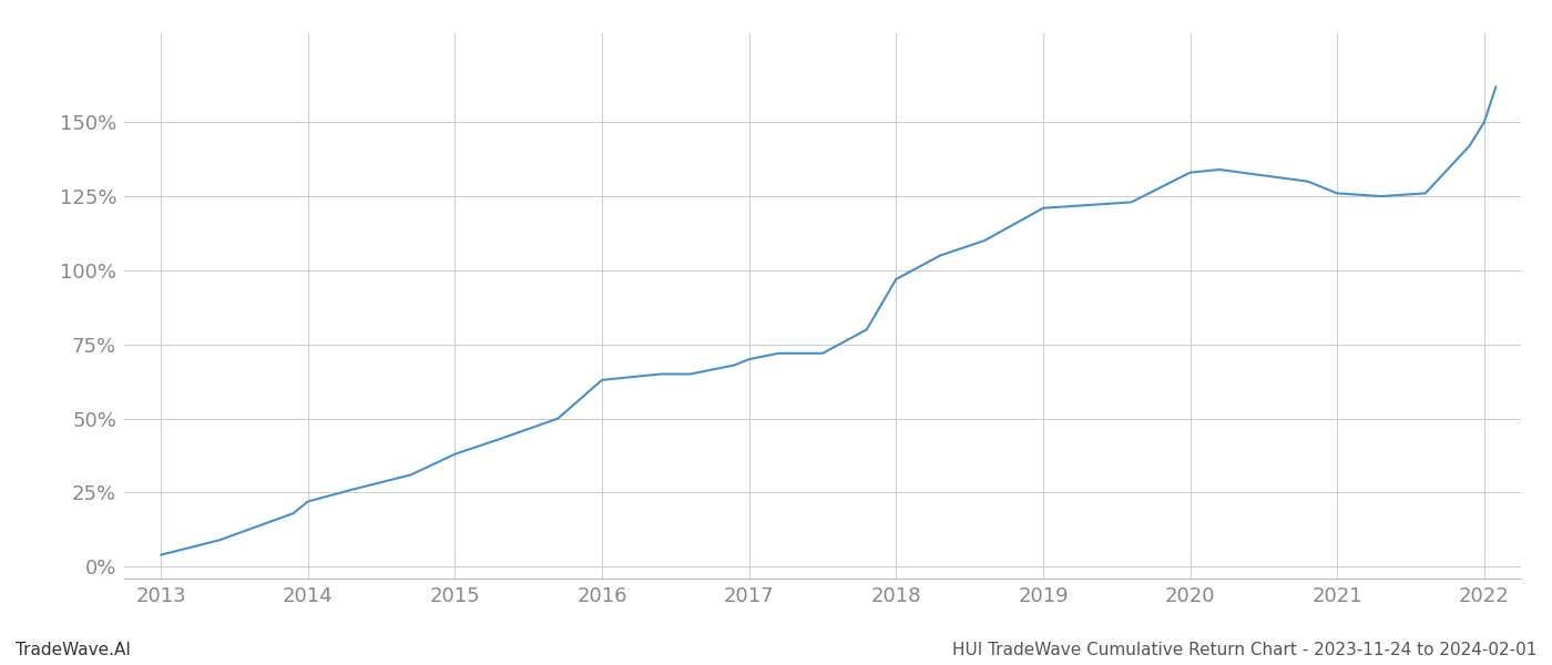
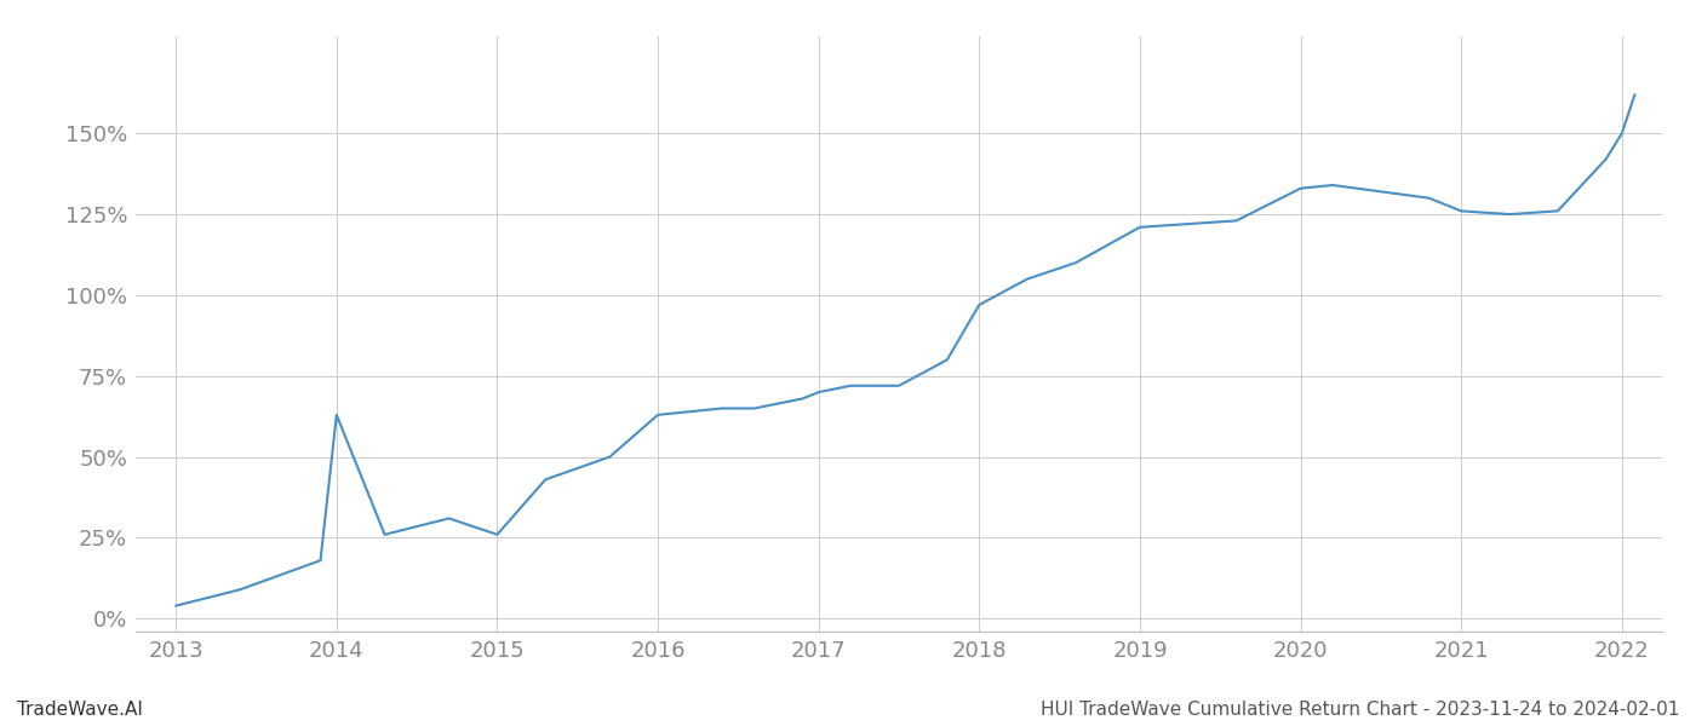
2014: 22% -> 63%
2015: 38% -> 26%
